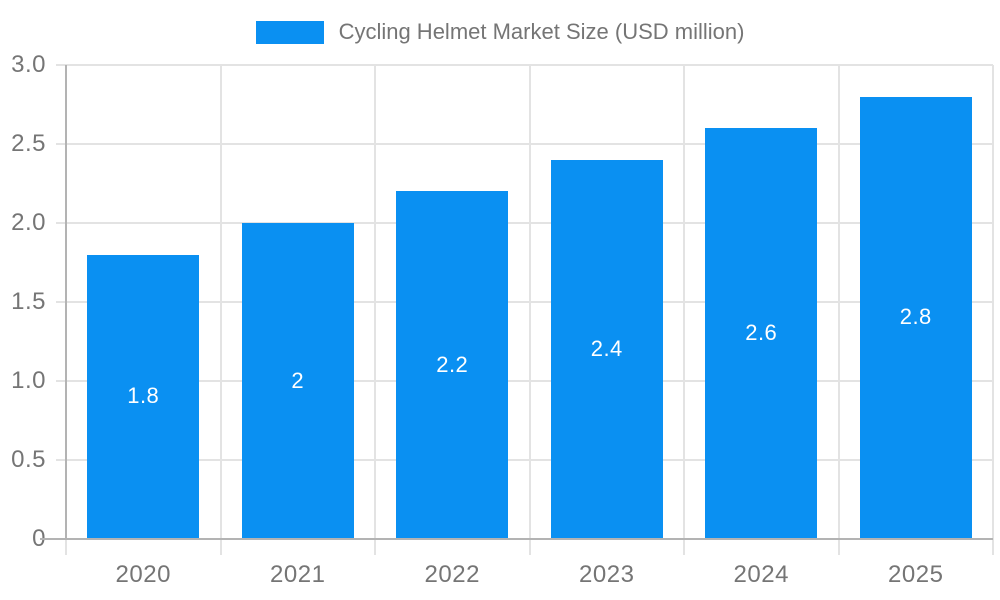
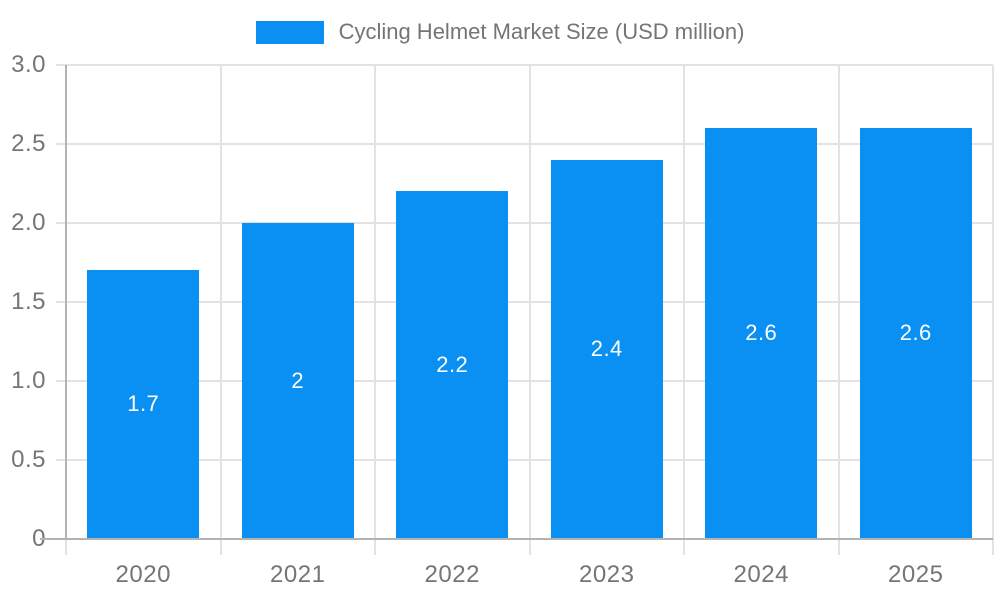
2020: 1.8 -> 1.7
2025: 2.8 -> 2.6
